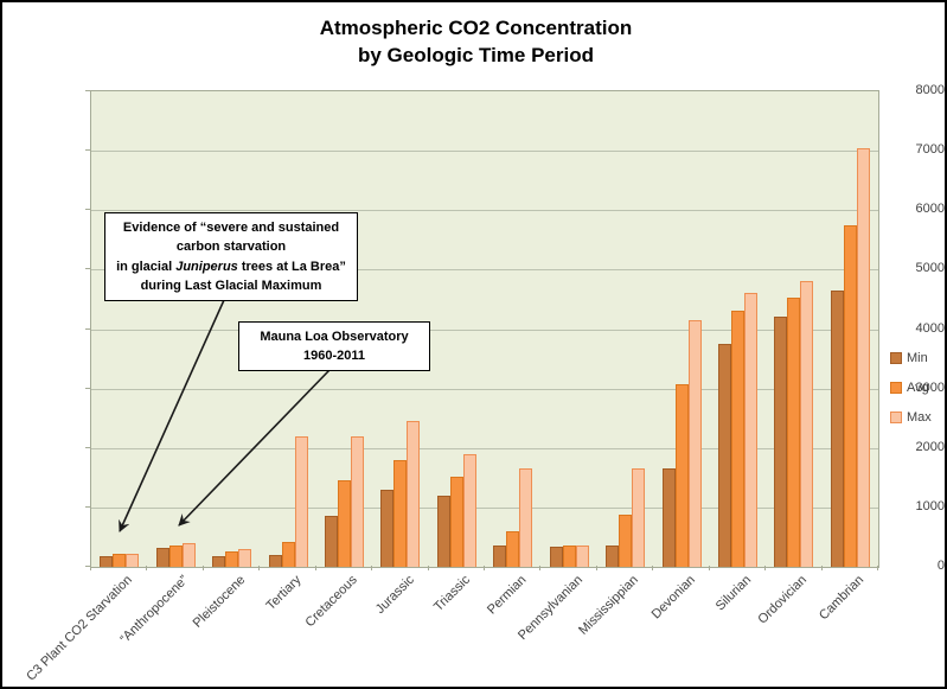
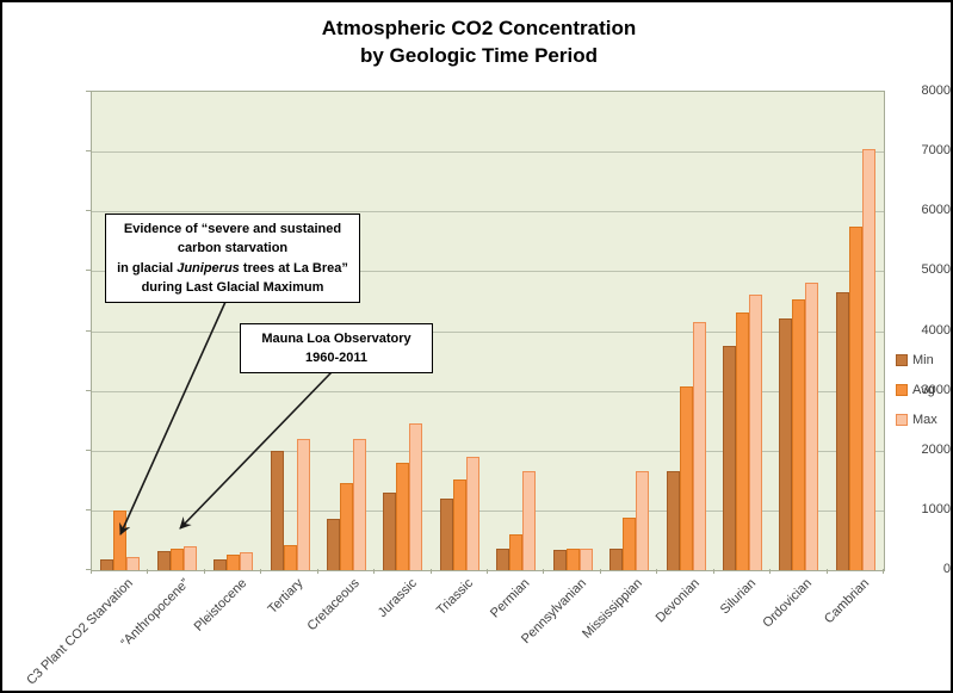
Avg/C3 Plant CO2 Starvation: 200 -> 1000
Min/Tertiary: 200 -> 2000
